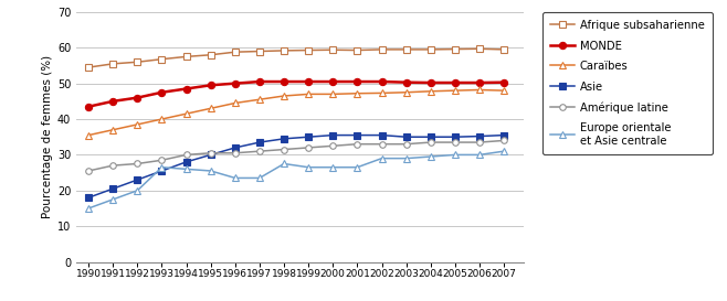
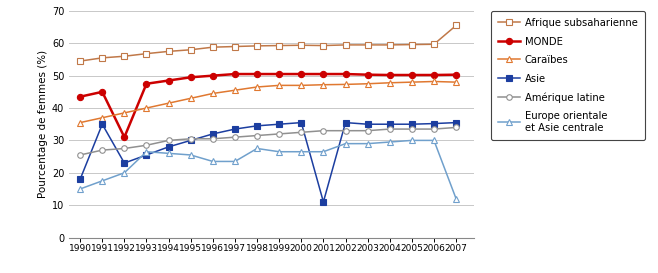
Asie/1991: 20.5 -> 35.0
MONDE/1992: 46.0 -> 31.0
Asie/2001: 35.5 -> 11.0
Afrique subsaharienne/2007: 59.5 -> 65.5
Europe orientale et Asie centrale/2007: 31.0 -> 12.0
